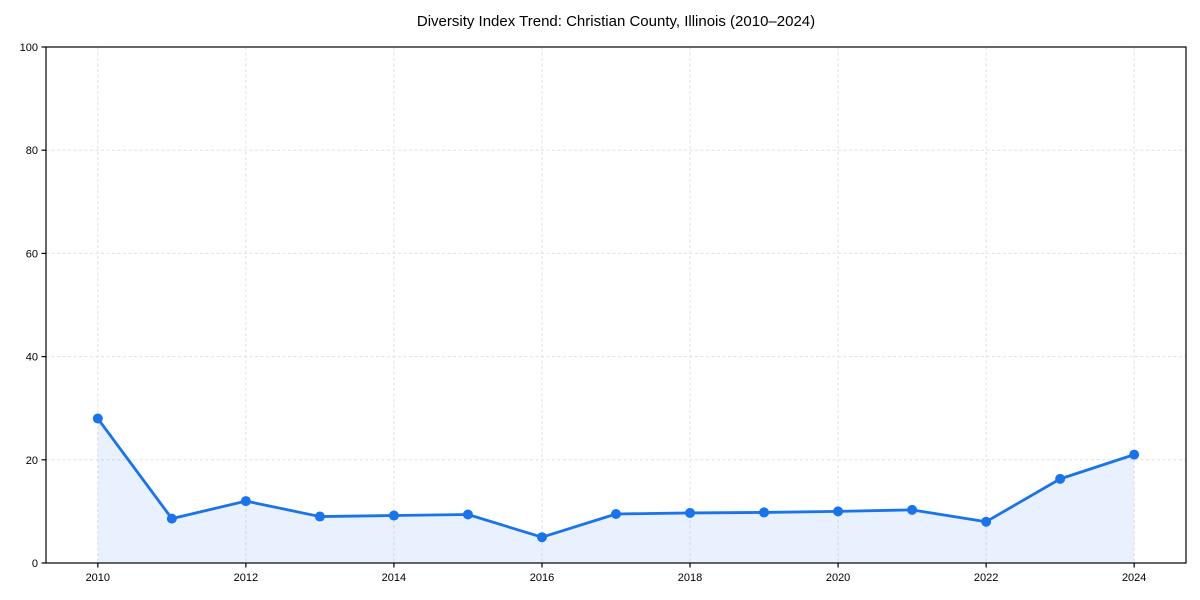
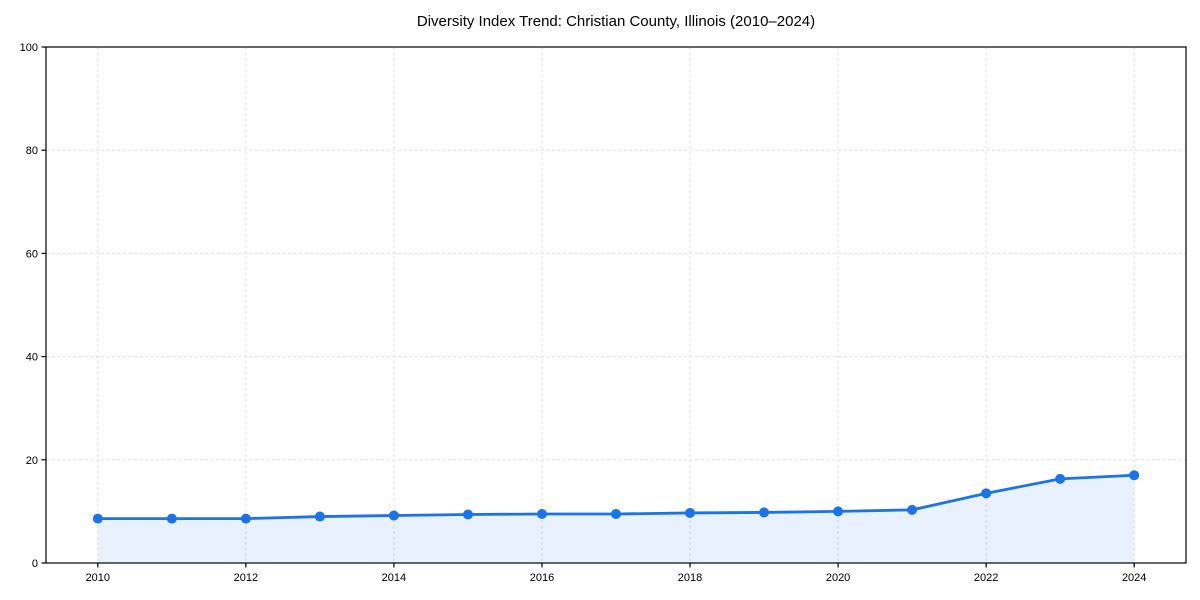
2010: 28 -> 9
2012: 12 -> 9
2016: 5 -> 10
2022: 8 -> 14
2024: 21 -> 17
